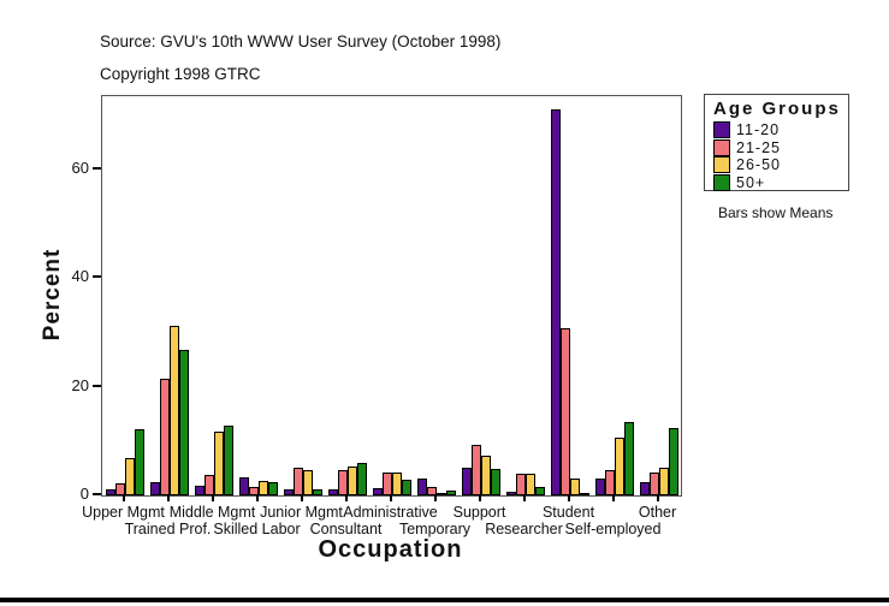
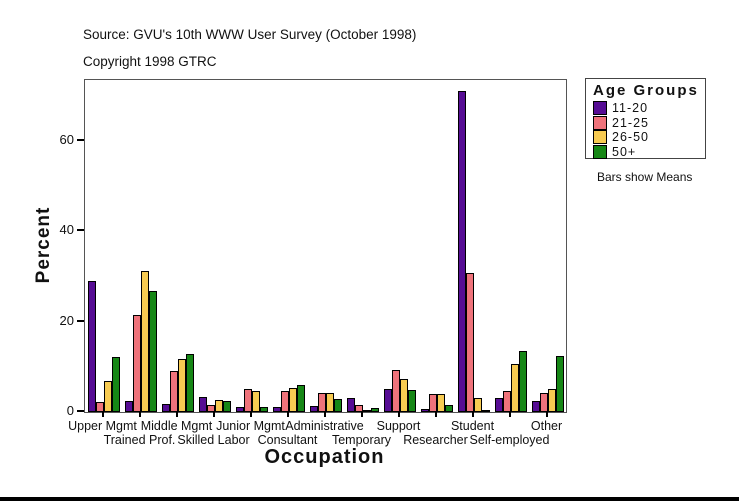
11-20/Upper Mgmt: 1 -> 29
21-25/Middle Mgmt: 4 -> 9
